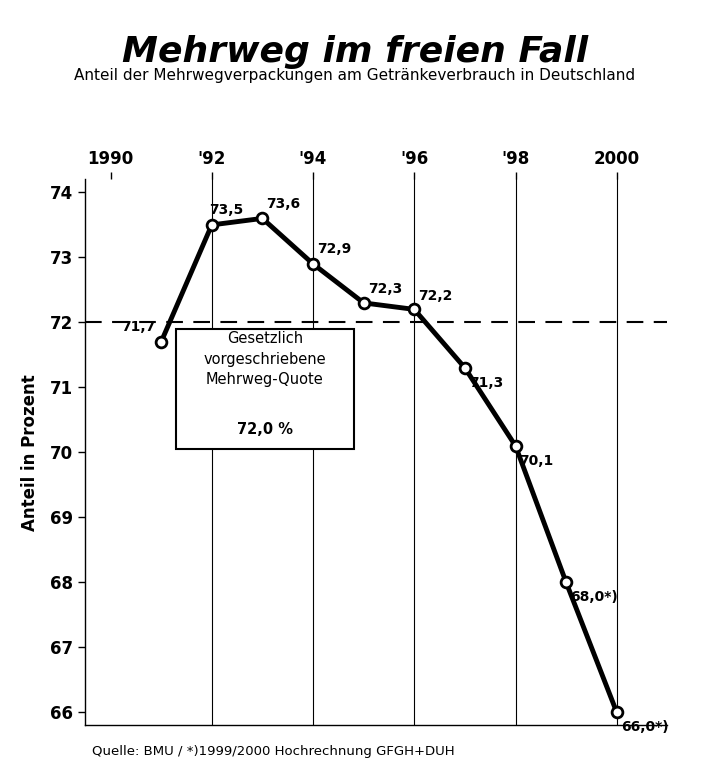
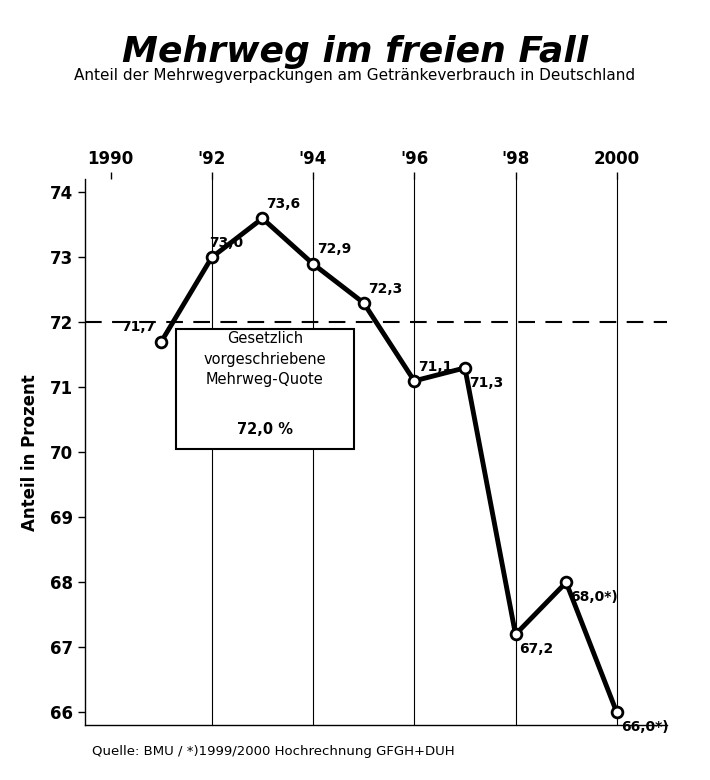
'92: 73,5 -> 73,0
'96: 72,2 -> 71,1
'98: 70,1 -> 67,2
